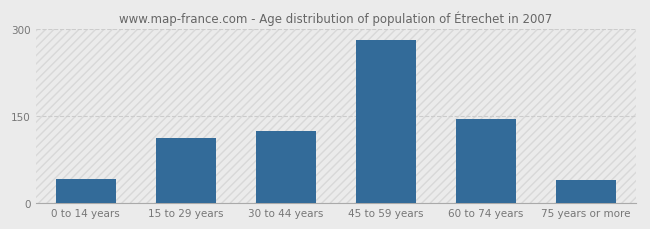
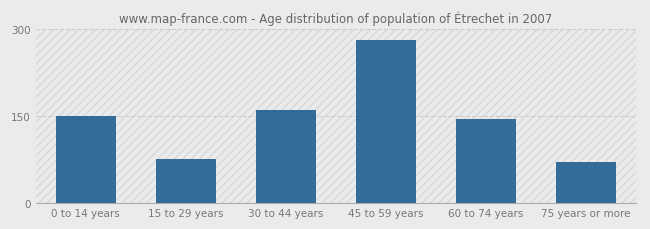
0 to 14 years: 42 -> 150
15 to 29 years: 112 -> 75
30 to 44 years: 124 -> 160
75 years or more: 40 -> 70
